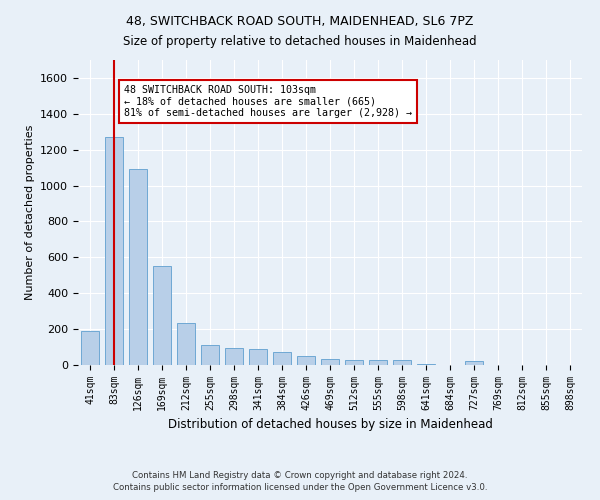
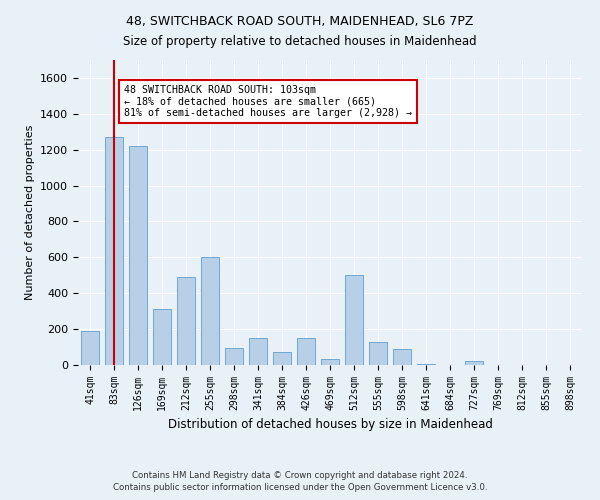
126sqm: 1090 -> 1220
169sqm: 550 -> 310
212sqm: 240 -> 490
255sqm: 110 -> 600
341sqm: 90 -> 150
426sqm: 50 -> 150
512sqm: 30 -> 500
555sqm: 30 -> 130
598sqm: 30 -> 90
